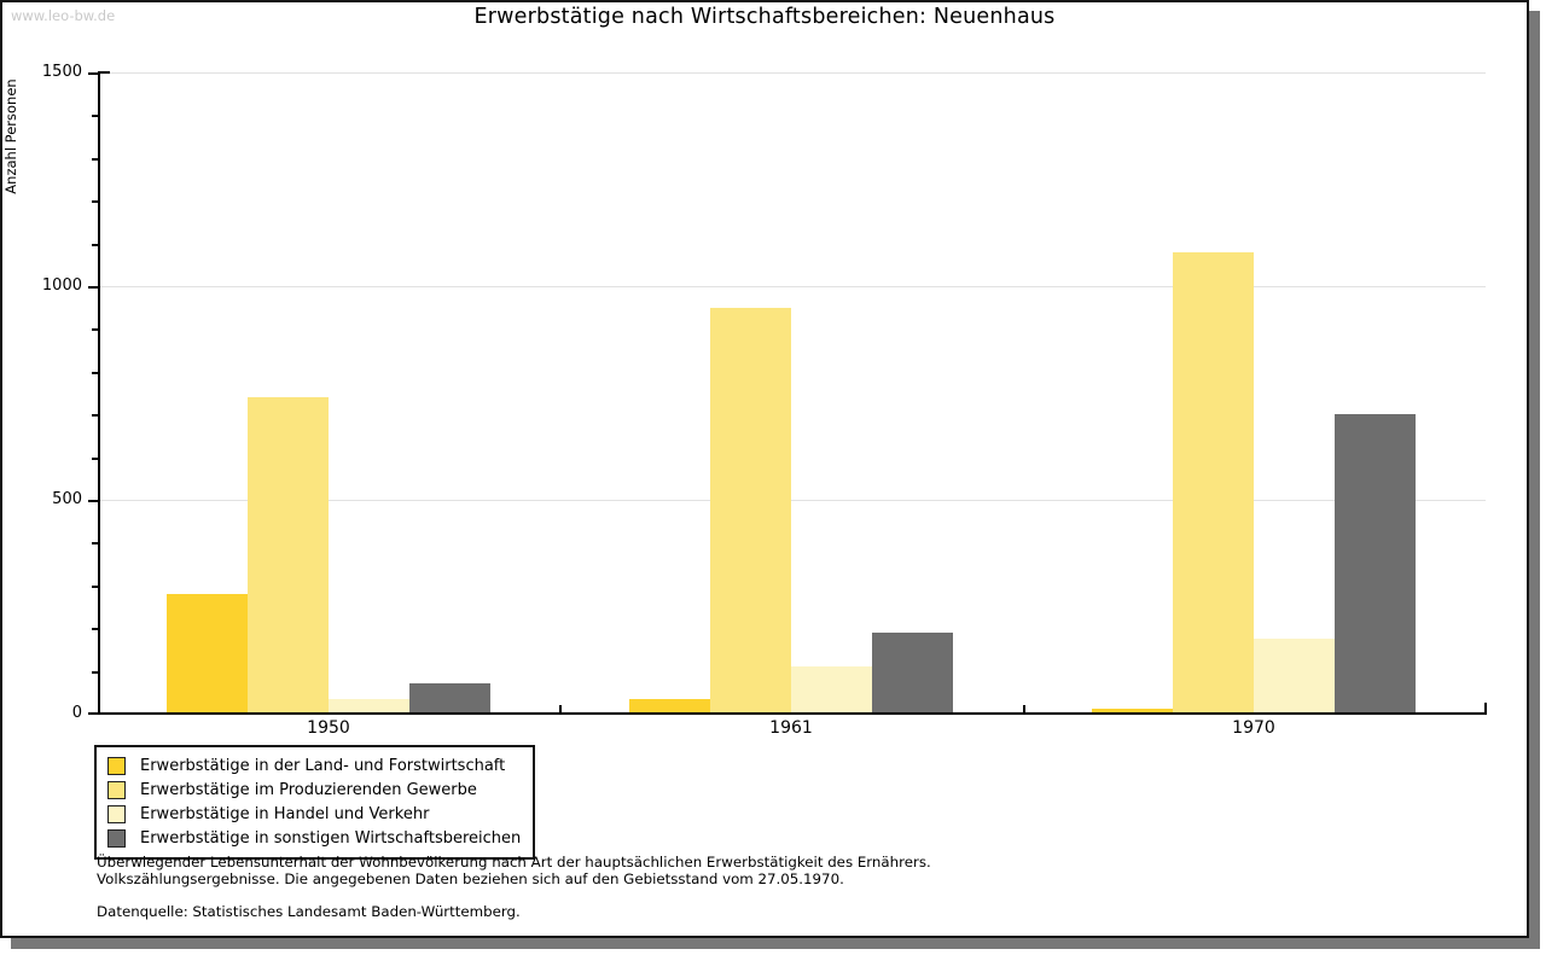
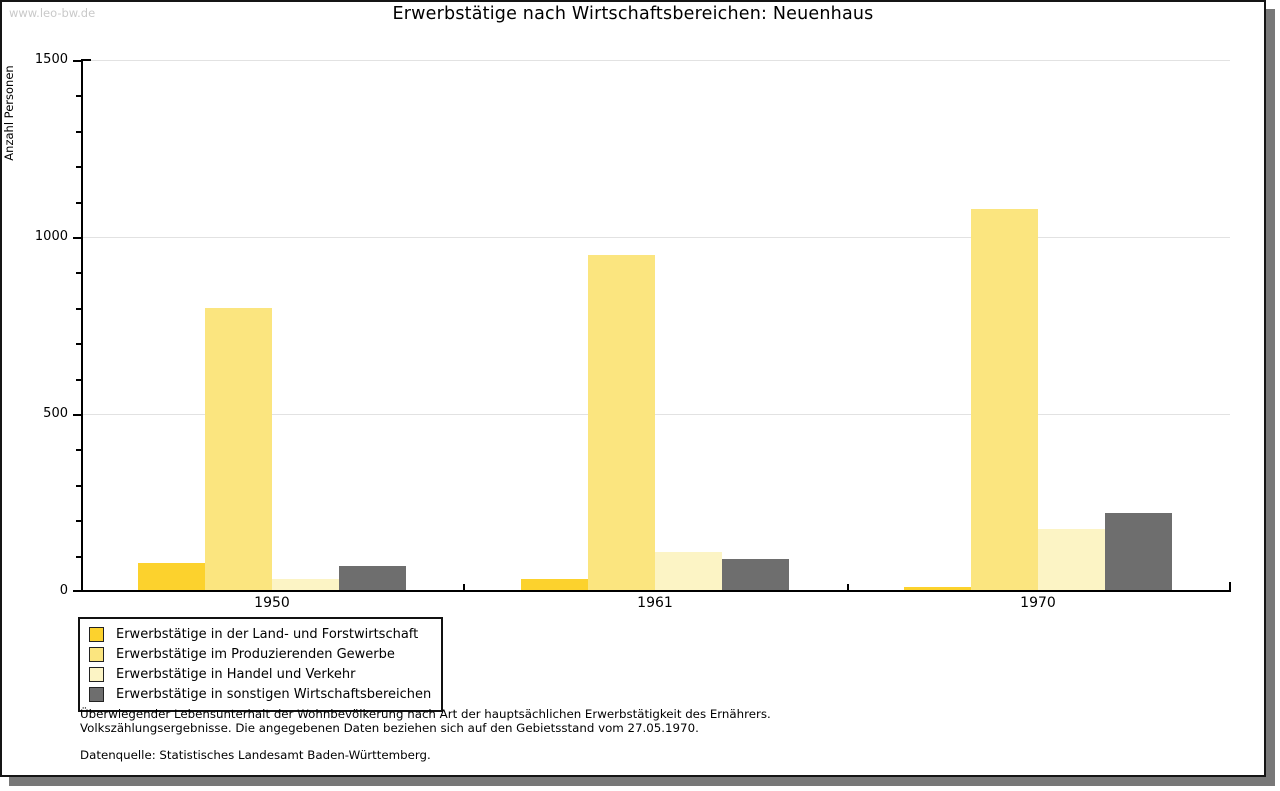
Erwerbstätige in der Land- und Forstwirtschaft/1950: 280 -> 80
Erwerbstätige im Produzierenden Gewerbe/1950: 740 -> 800
Erwerbstätige in sonstigen Wirtschaftsbereichen/1961: 190 -> 90
Erwerbstätige in sonstigen Wirtschaftsbereichen/1970: 700 -> 220
